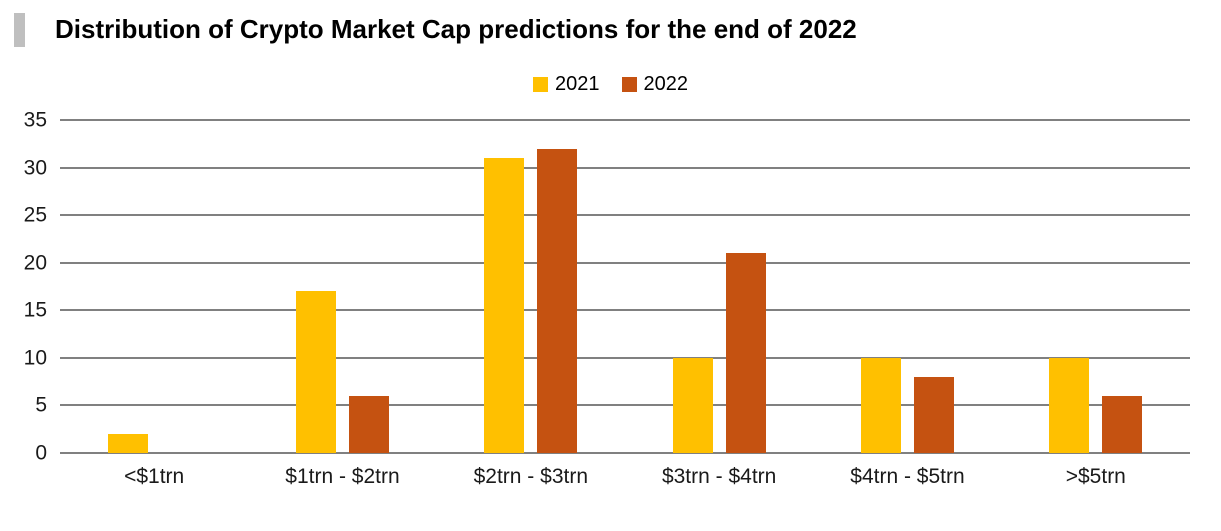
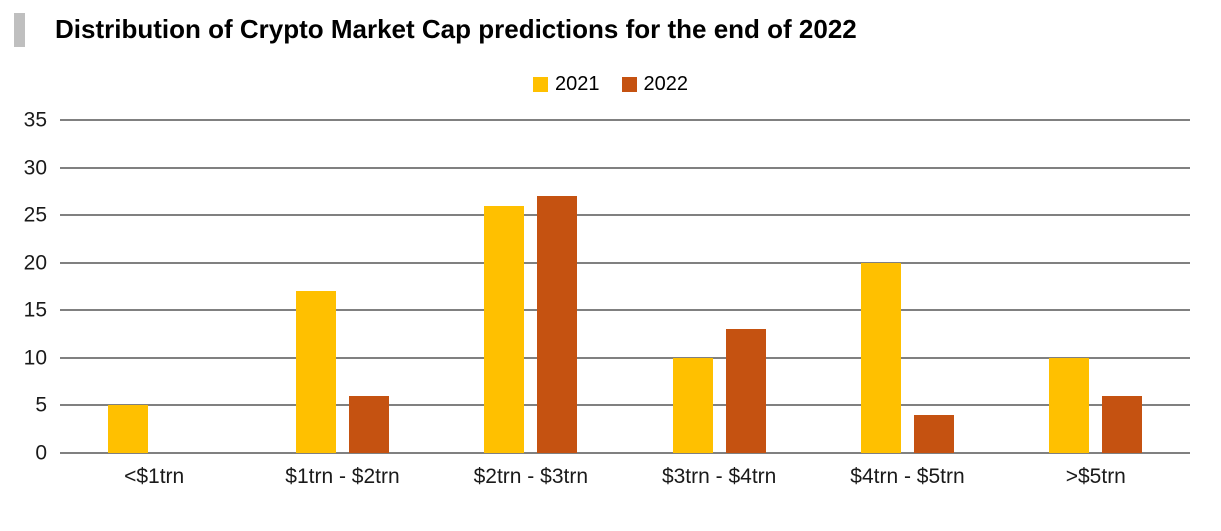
2021/<$1trn: 2 -> 5
2021/$2trn - $3trn: 31 -> 26
2022/$2trn - $3trn: 32 -> 27
2022/$3trn - $4trn: 21 -> 13
2021/$4trn - $5trn: 10 -> 20
2022/$4trn - $5trn: 8 -> 4
